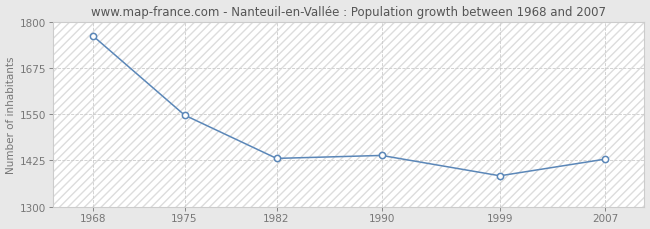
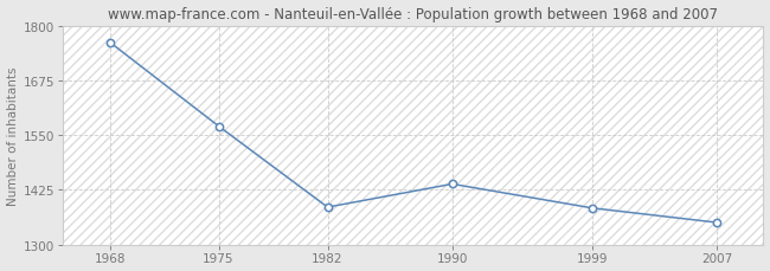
1975: 1547 -> 1570
1982: 1430 -> 1385
2007: 1428 -> 1350
